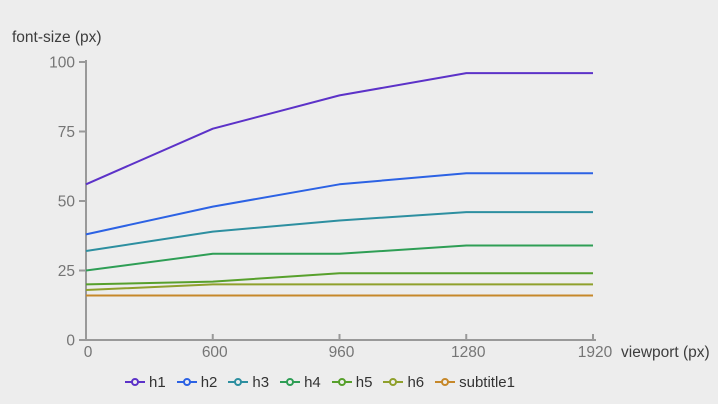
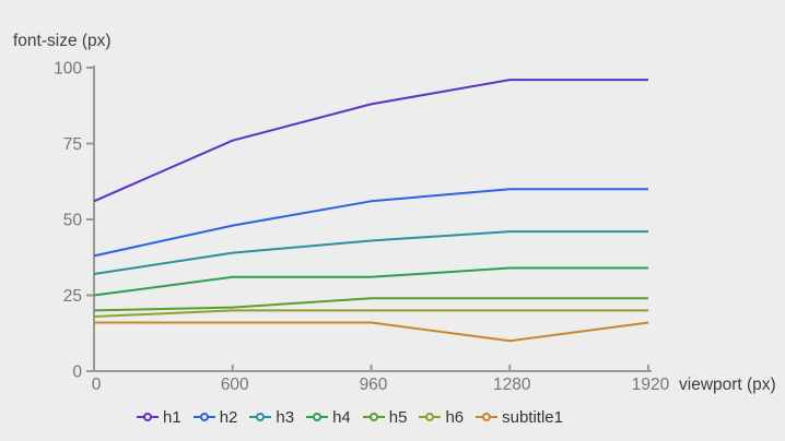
subtitle1/1280: 16 -> 10
